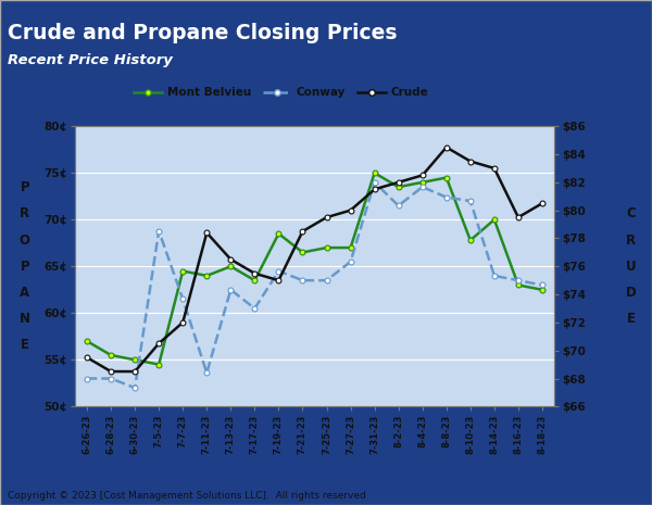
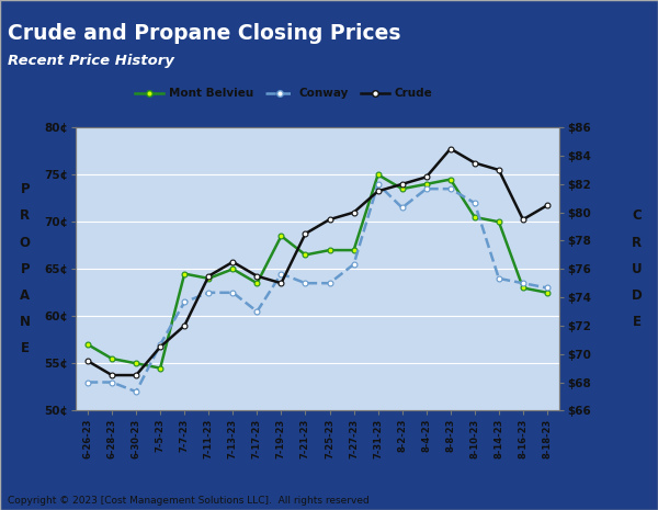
Conway/7-5-23: 68.8¢ -> 57.0¢
Conway/7-11-23: 53.6¢ -> 62.5¢
Crude/7-11-23: $78.4 -> $75.5
Conway/8-8-23: 72.4¢ -> 73.5¢
Mont Belvieu/8-10-23: 67.8¢ -> 70.5¢
